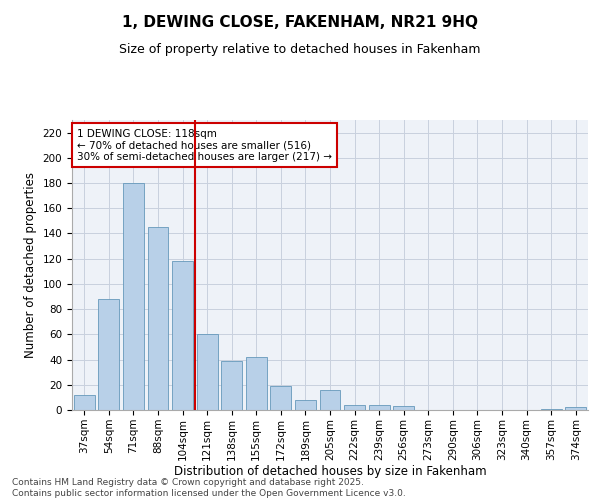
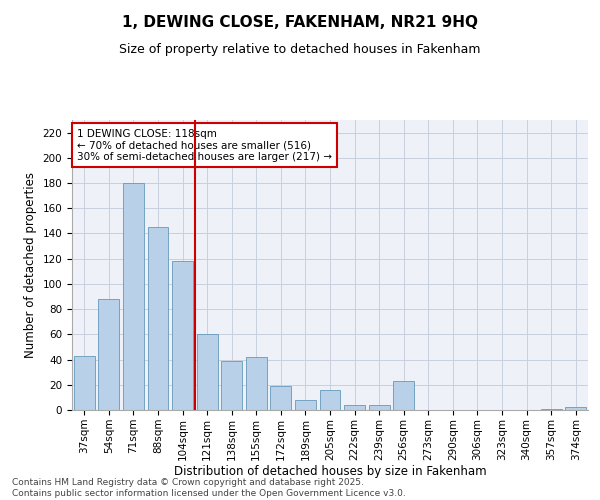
37sqm: 12 -> 43
256sqm: 3 -> 23
